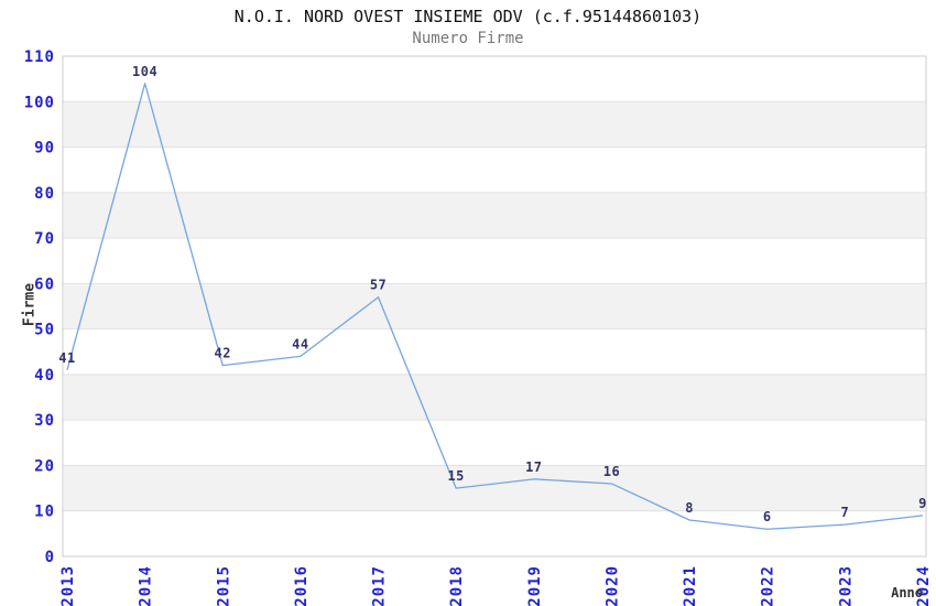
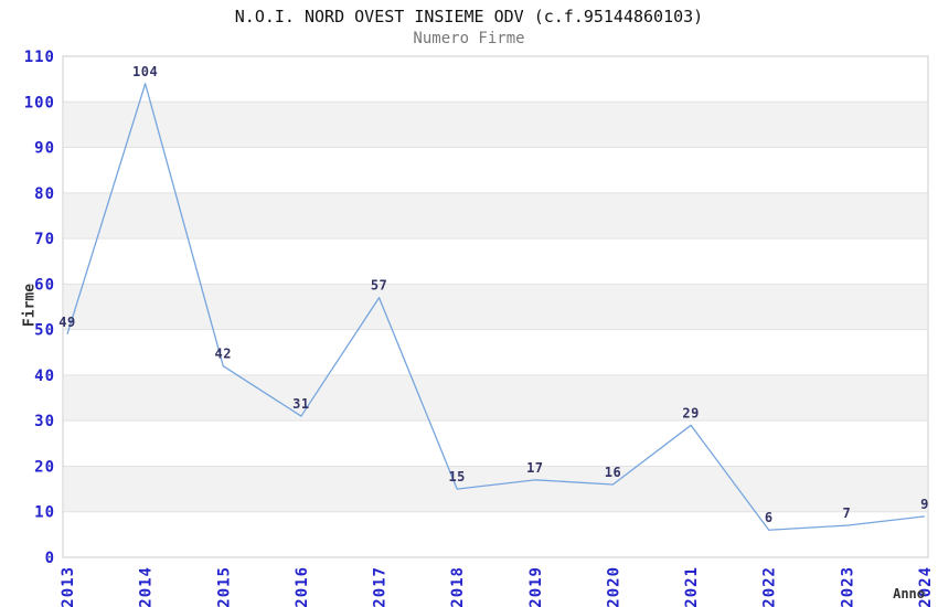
2013: 41 -> 49
2016: 44 -> 31
2021: 8 -> 29
